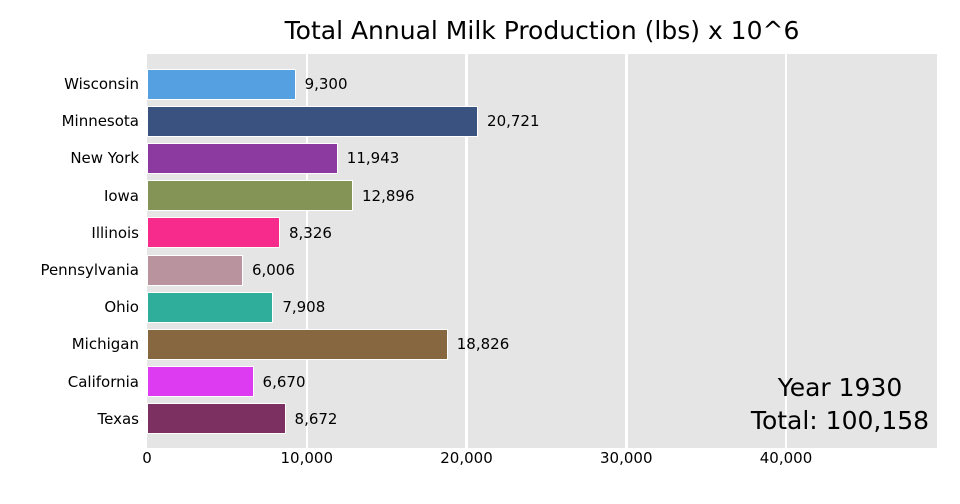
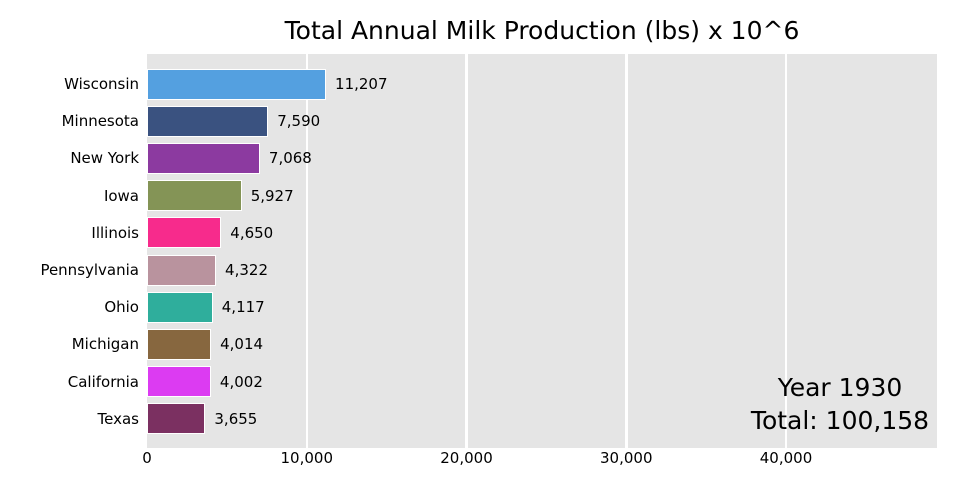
Wisconsin: 9,300 -> 11,207
Minnesota: 20,721 -> 7,590
New York: 11,943 -> 7,068
Iowa: 12,896 -> 5,927
Illinois: 8,326 -> 4,650
Pennsylvania: 6,006 -> 4,322
Ohio: 7,908 -> 4,117
Michigan: 18,826 -> 4,014
California: 6,670 -> 4,002
Texas: 8,672 -> 3,655
